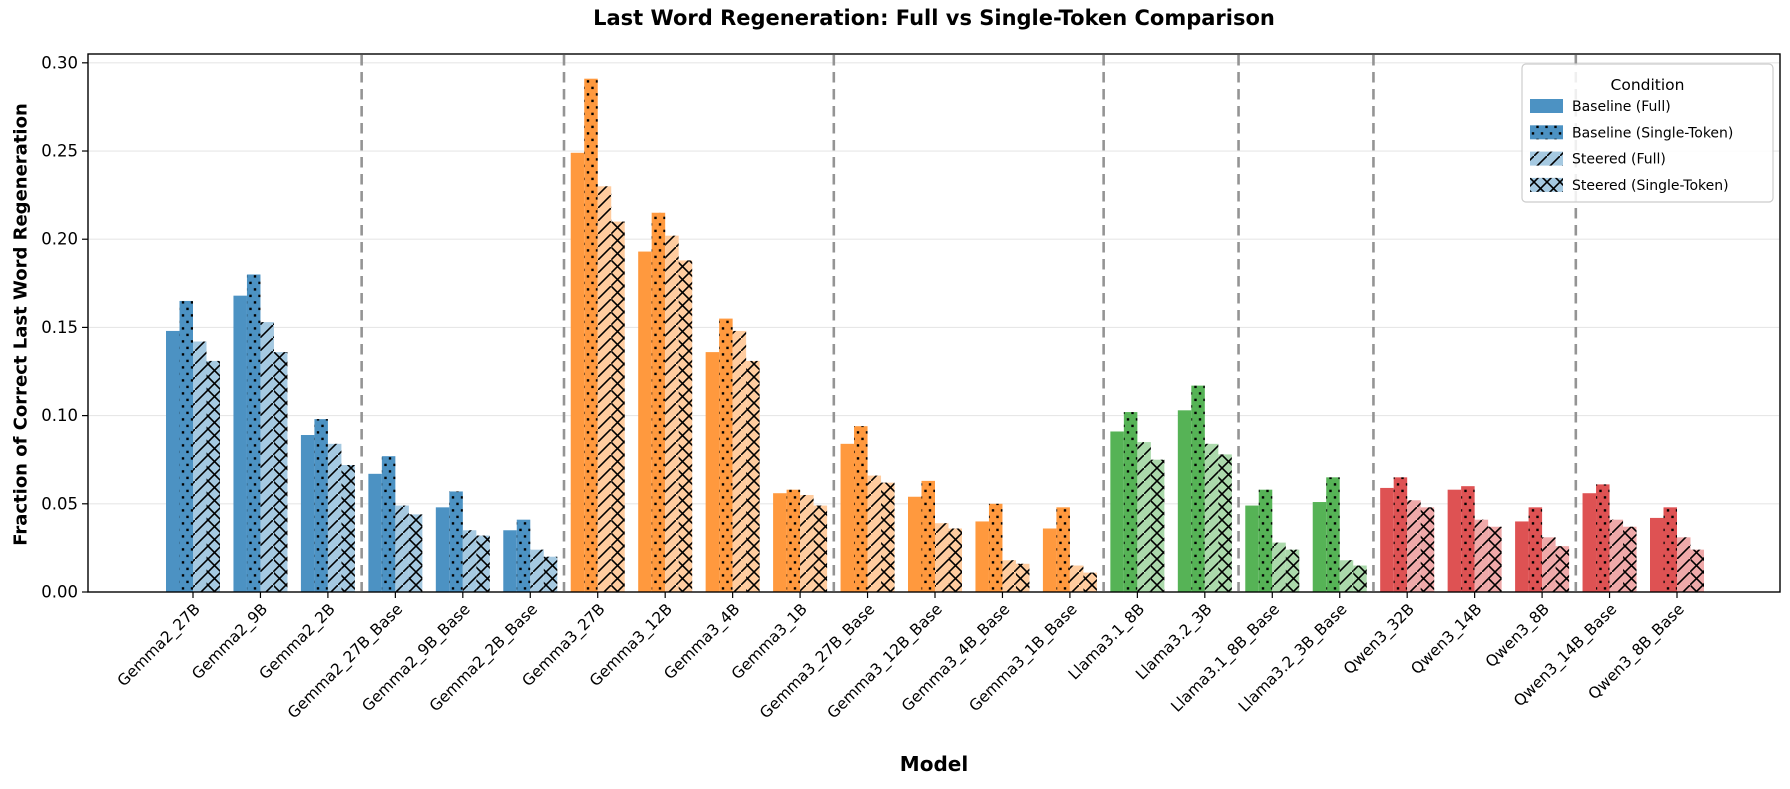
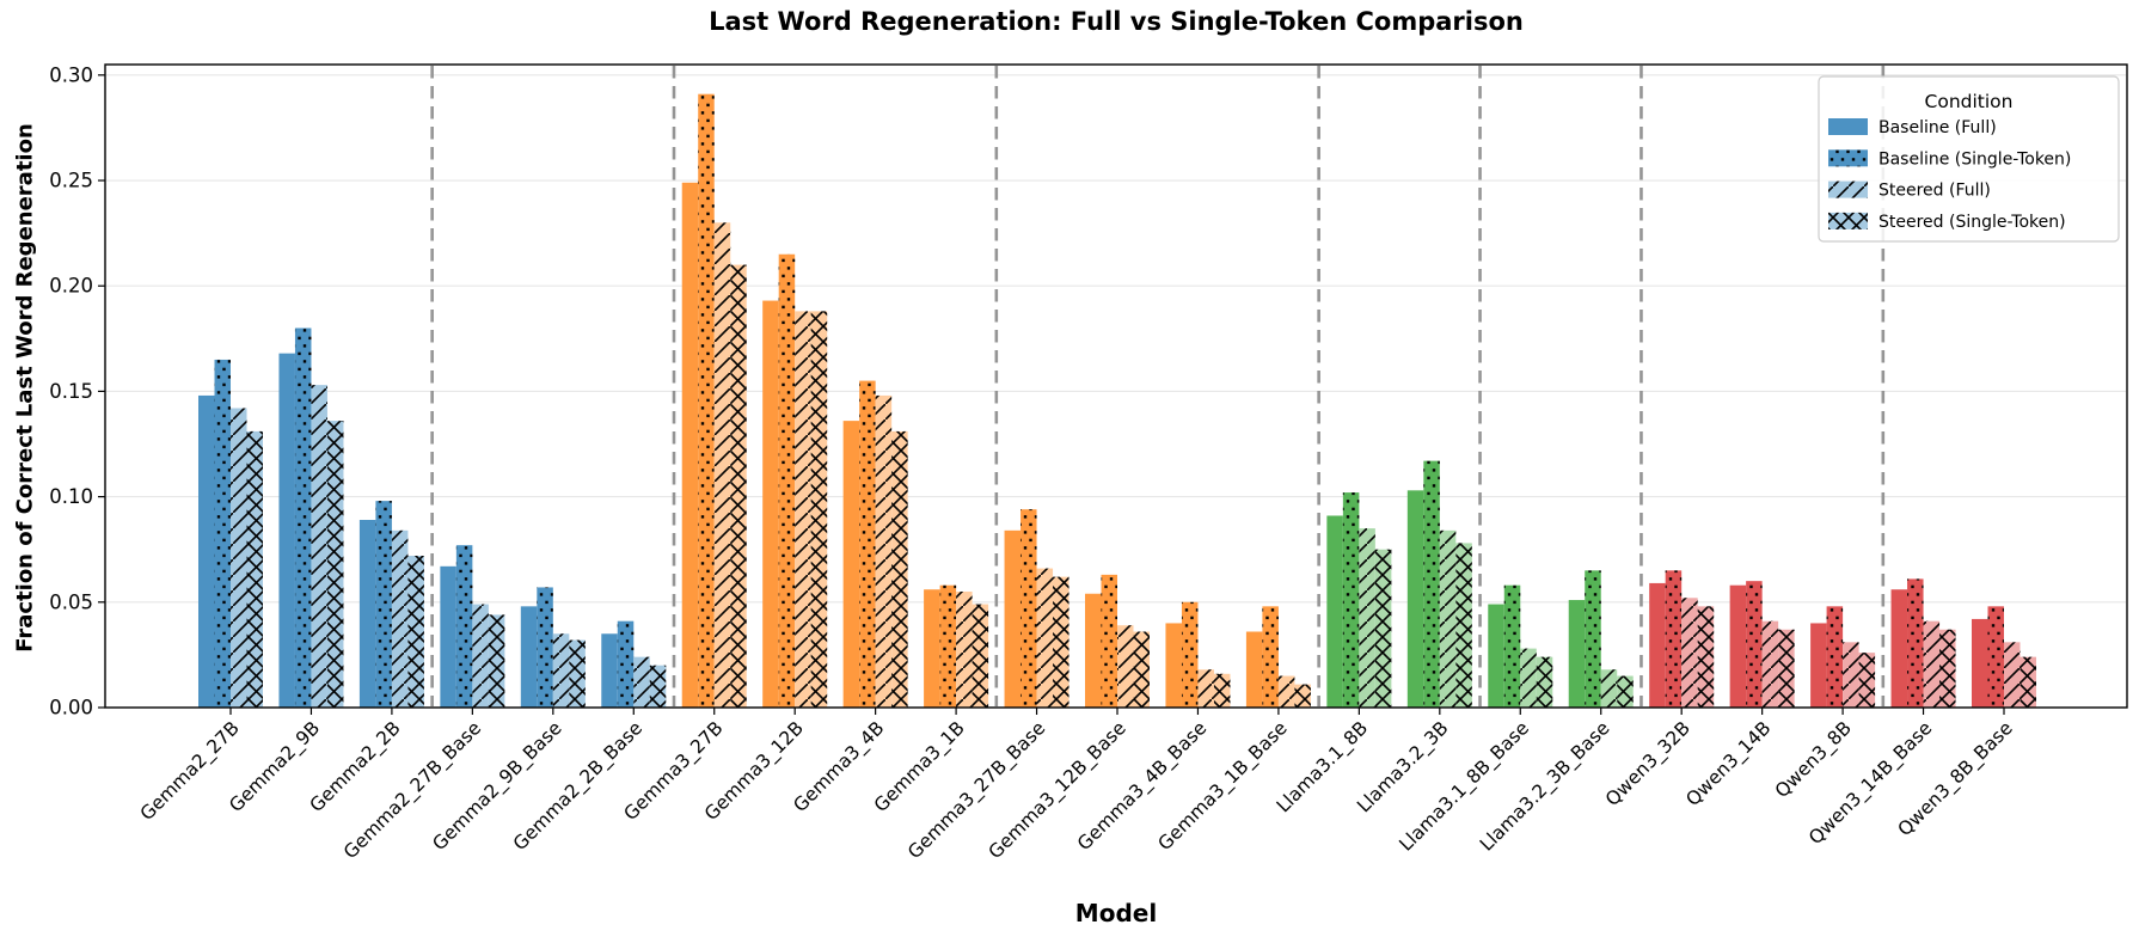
Steered (Full)/Gemma3_12B: 0.202 -> 0.188
